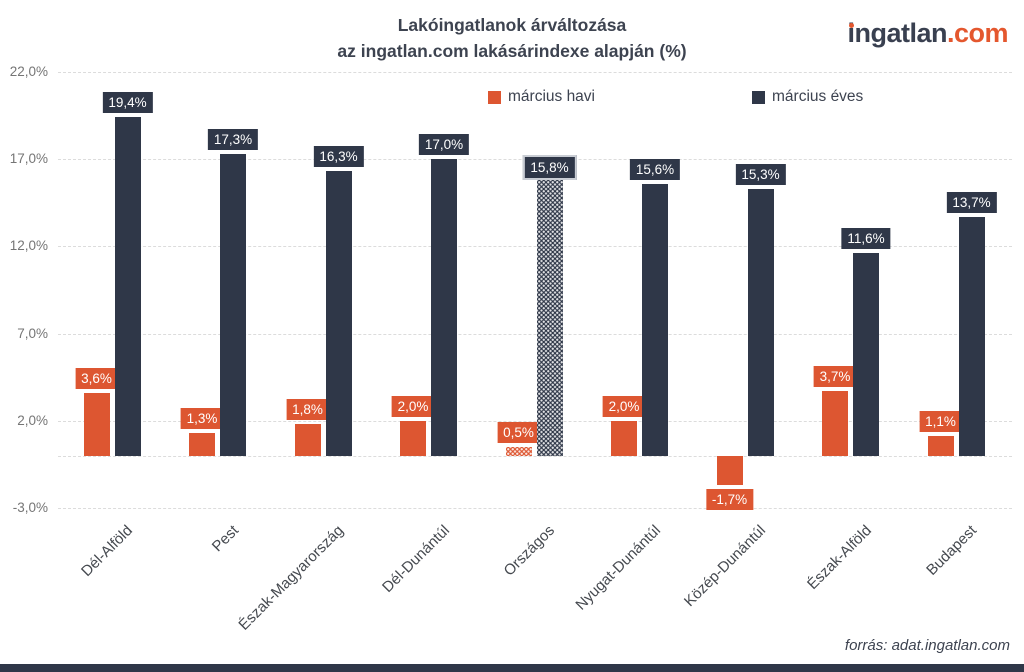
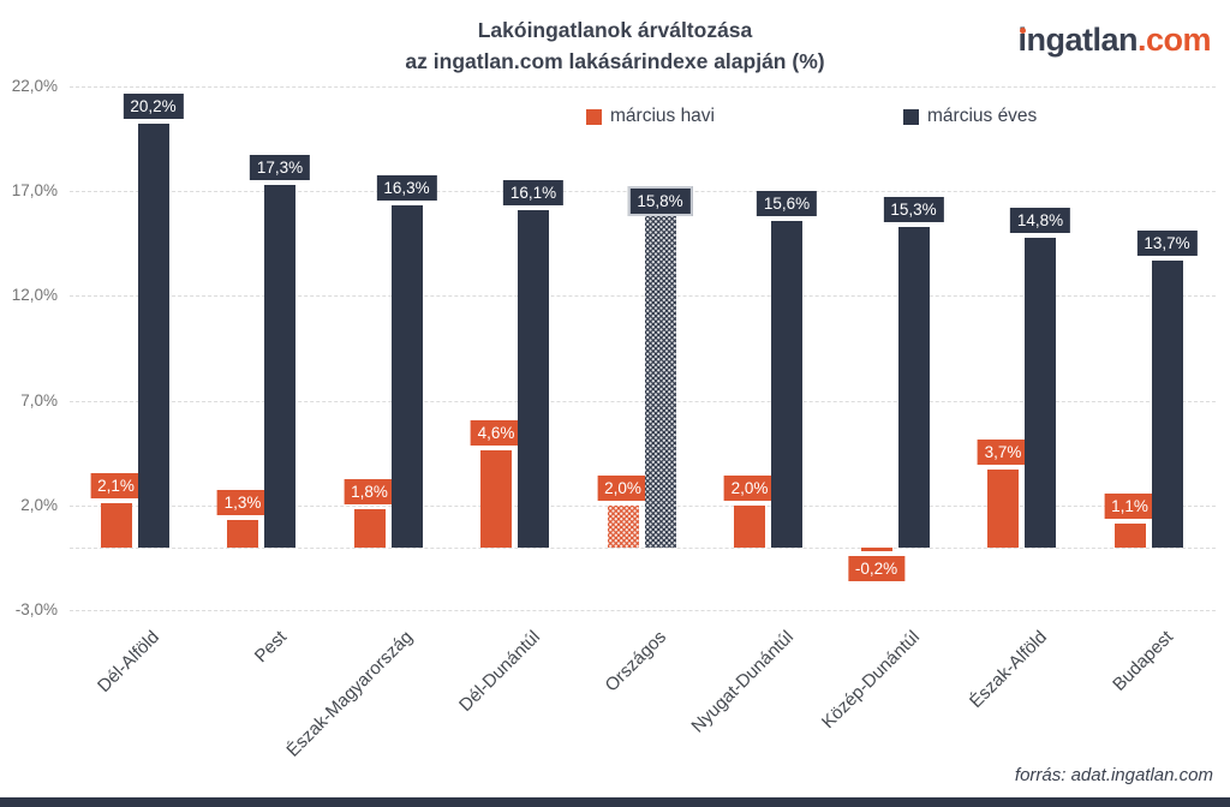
március havi/Dél-Alföld: 3,6% -> 2,1%
március éves/Dél-Alföld: 19,4% -> 20,2%
március havi/Dél-Dunántúl: 2,0% -> 4,6%
március éves/Dél-Dunántúl: 17,0% -> 16,1%
március havi/Országos: 0,5% -> 2,0%
március havi/Közép-Dunántúl: -1,7% -> -0,2%
március éves/Észak-Alföld: 11,6% -> 14,8%
